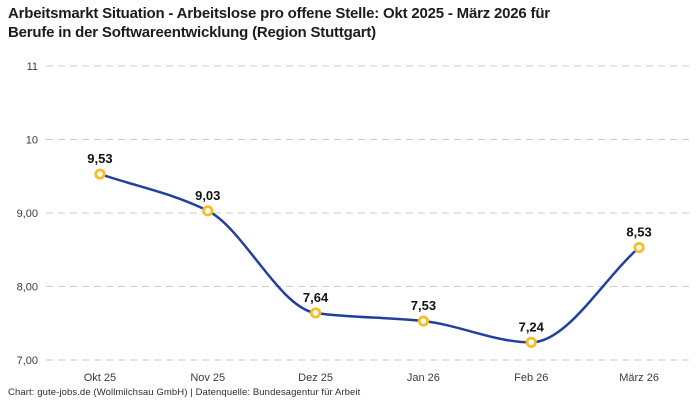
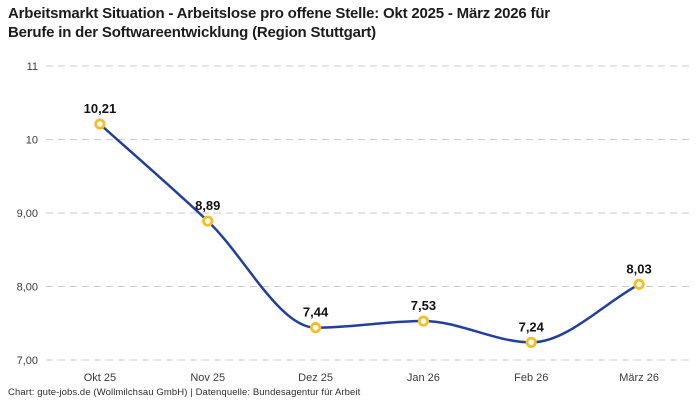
Okt 25: 9,53 -> 10,21
Nov 25: 9,03 -> 8,89
Dez 25: 7,64 -> 7,44
März 26: 8,53 -> 8,03
